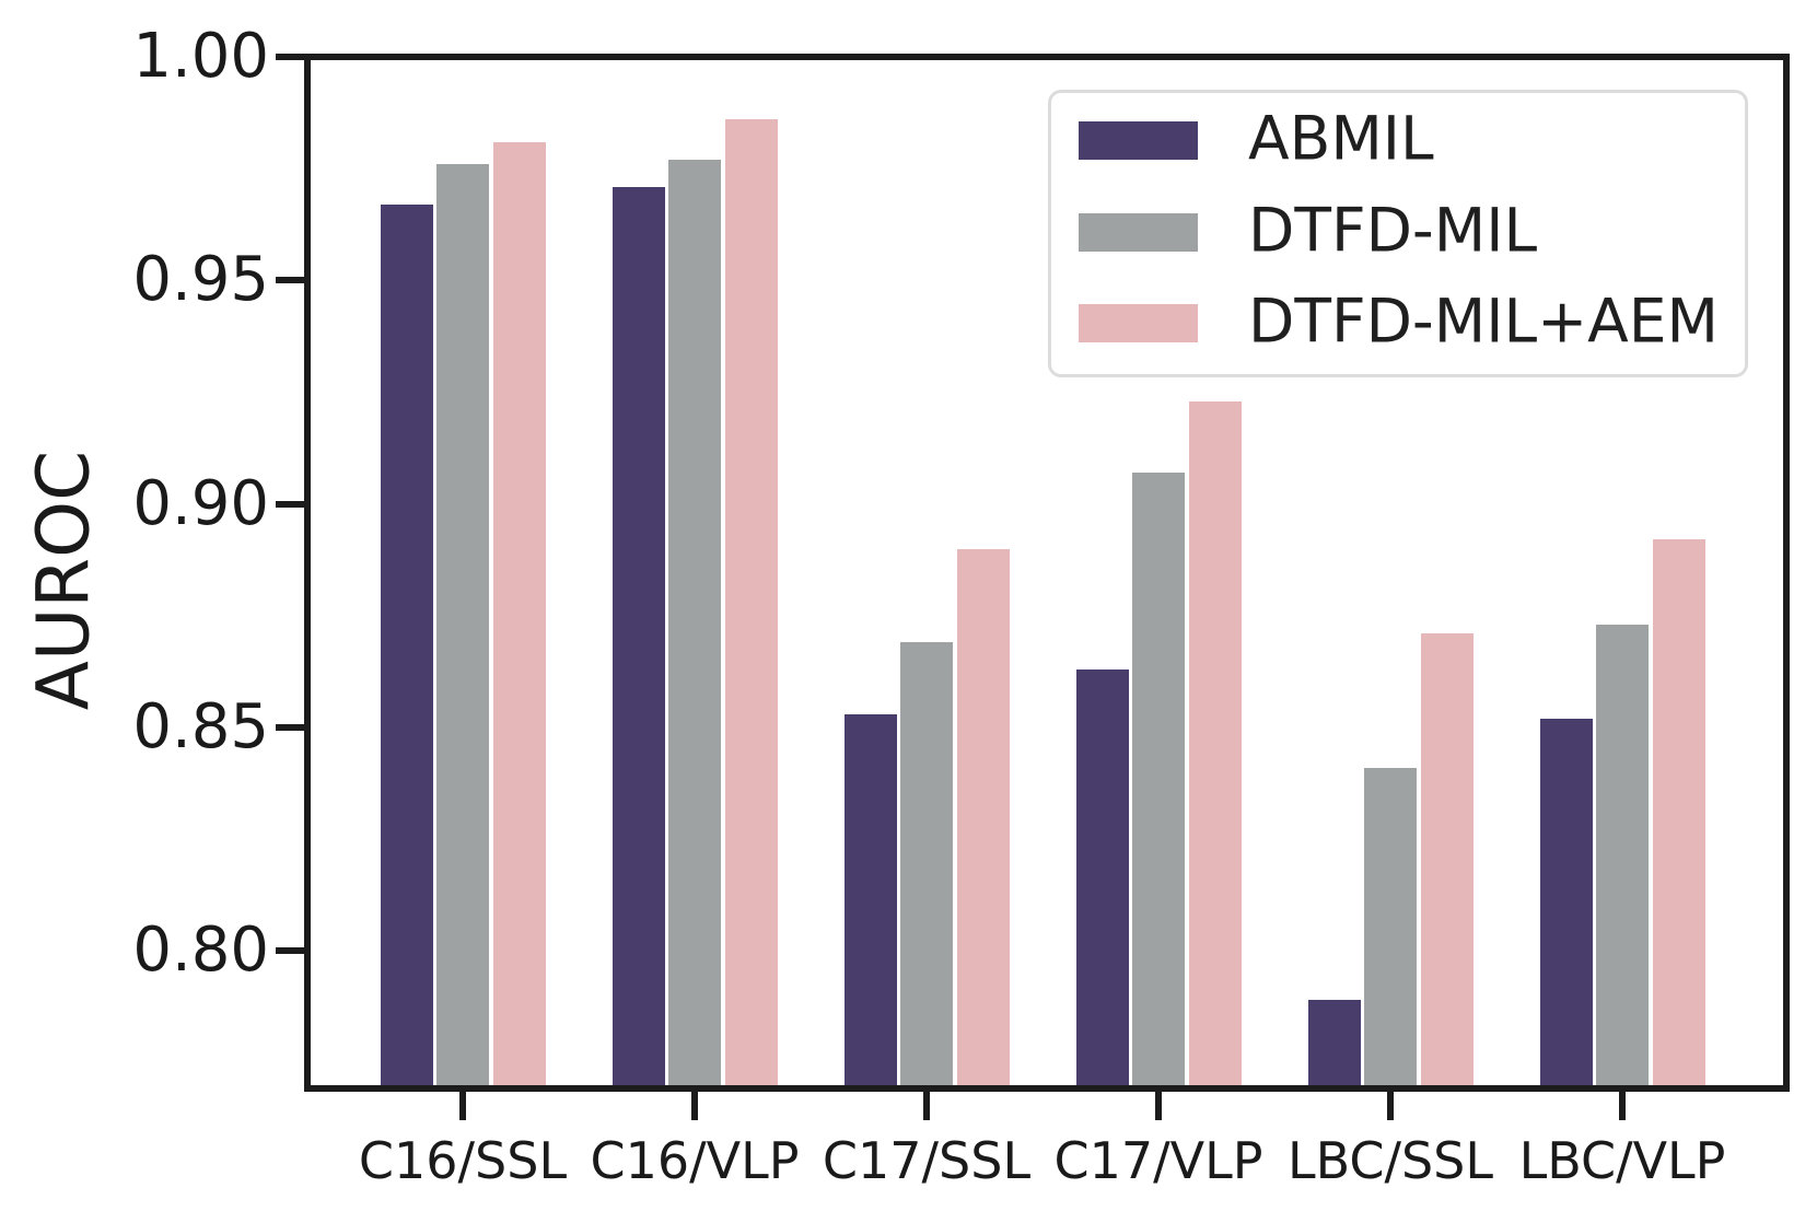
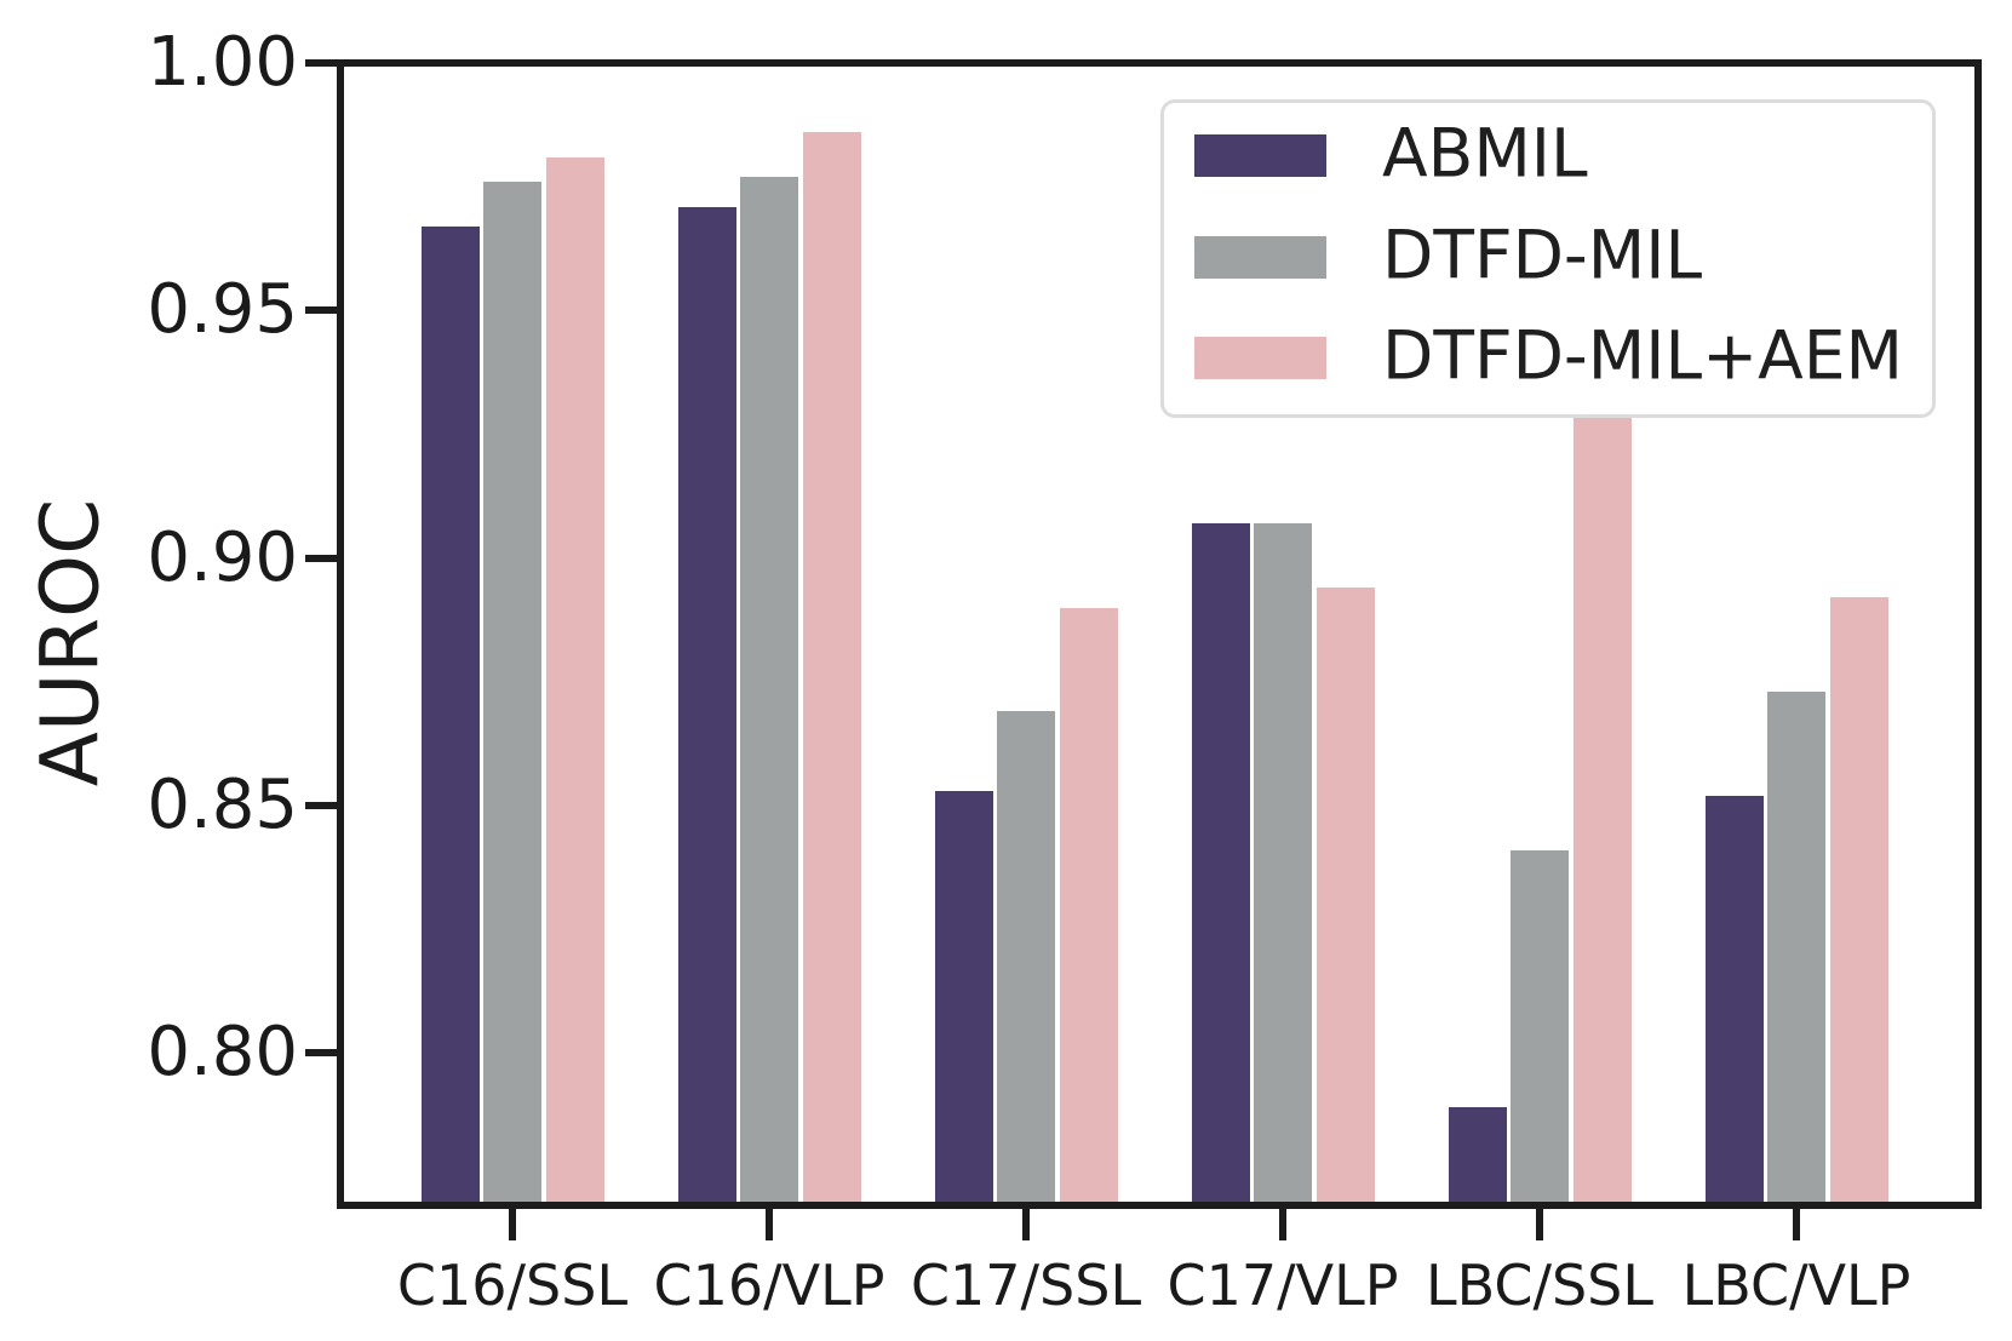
ABMIL/C17/VLP: 0.863 -> 0.907
DTFD-MIL+AEM/C17/VLP: 0.923 -> 0.894
DTFD-MIL+AEM/LBC/SSL: 0.871 -> 0.958
